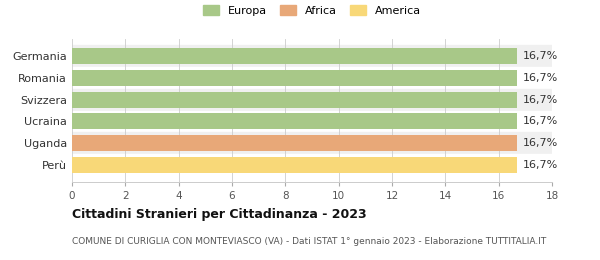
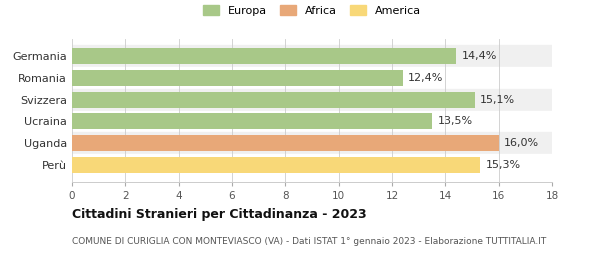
Germania: 16,7% -> 14,4%
Romania: 16,7% -> 12,4%
Svizzera: 16,7% -> 15,1%
Ucraina: 16,7% -> 13,5%
Uganda: 16,7% -> 16,0%
Perù: 16,7% -> 15,3%
